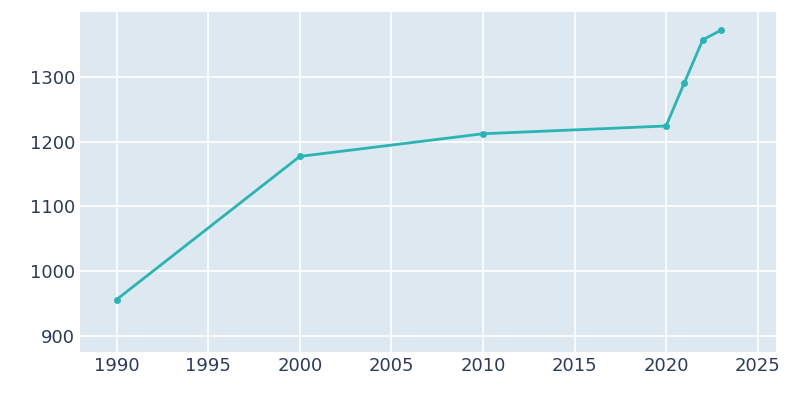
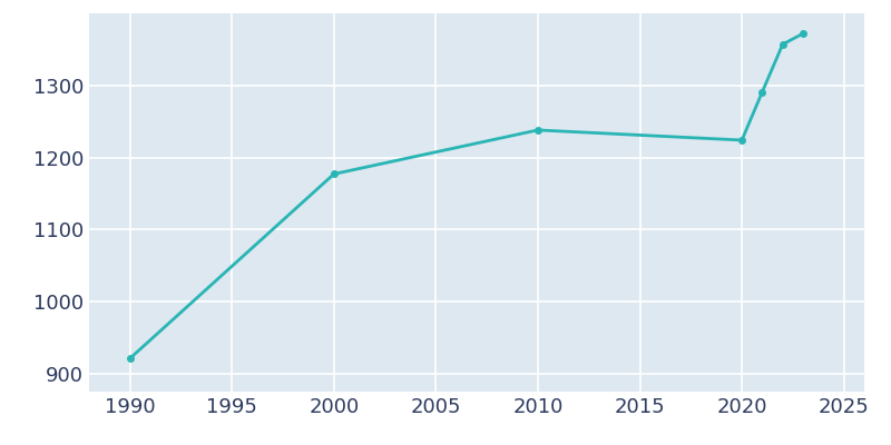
1990: 956 -> 921
2010: 1212 -> 1238
